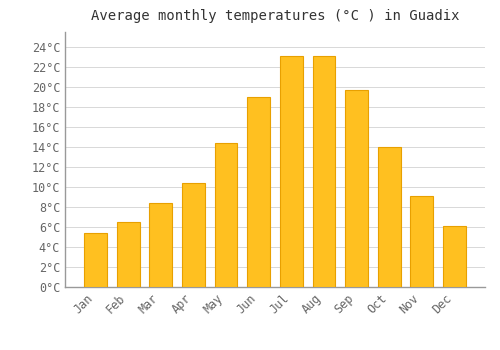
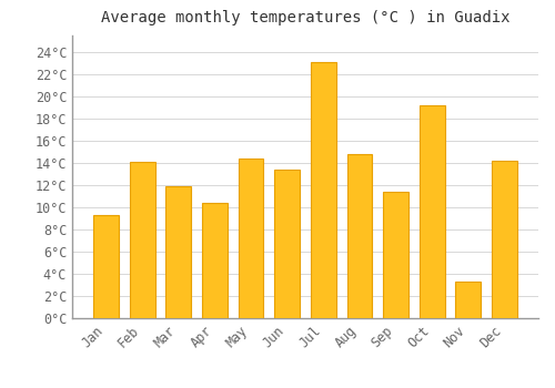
Jan: 5.4°C -> 9.3°C
Feb: 6.5°C -> 14.1°C
Mar: 8.4°C -> 11.9°C
Jun: 19.0°C -> 13.4°C
Aug: 23.1°C -> 14.8°C
Sep: 19.7°C -> 11.4°C
Oct: 14.0°C -> 19.2°C
Nov: 9.1°C -> 3.3°C
Dec: 6.1°C -> 14.2°C
